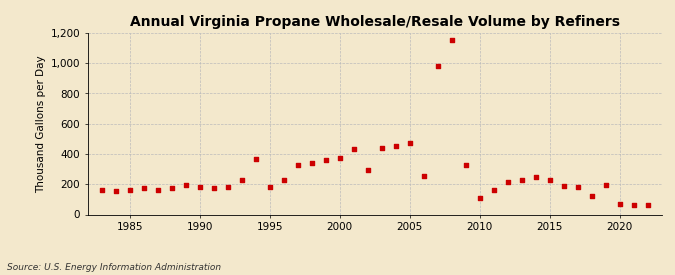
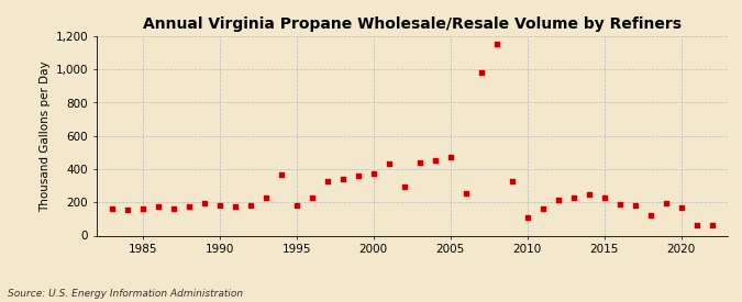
2020: 70 -> 170
